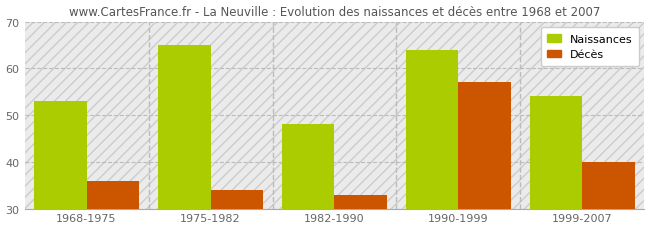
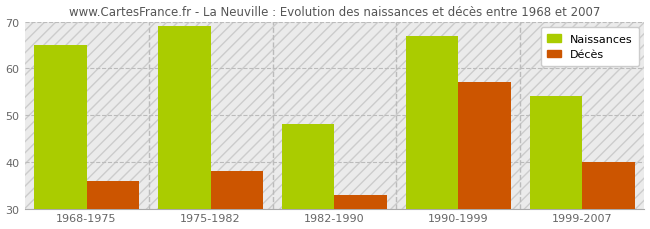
Naissances/1968-1975: 53 -> 65
Naissances/1975-1982: 65 -> 69
Décès/1975-1982: 34 -> 38
Naissances/1990-1999: 64 -> 67
